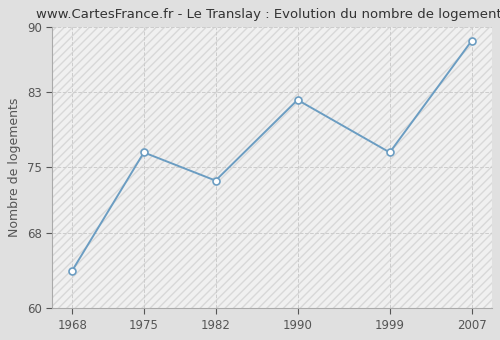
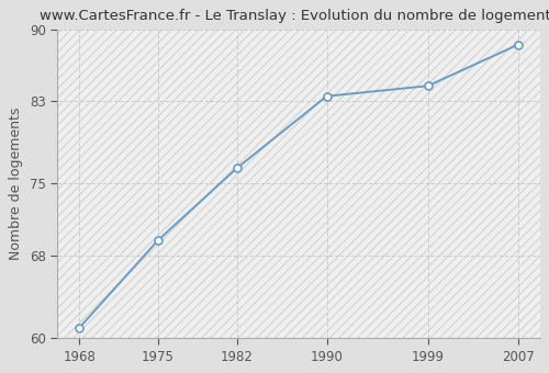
1968: 64.0 -> 61.0
1975: 76.6 -> 69.5
1982: 73.6 -> 76.5
1990: 82.2 -> 83.5
1999: 76.6 -> 84.5
